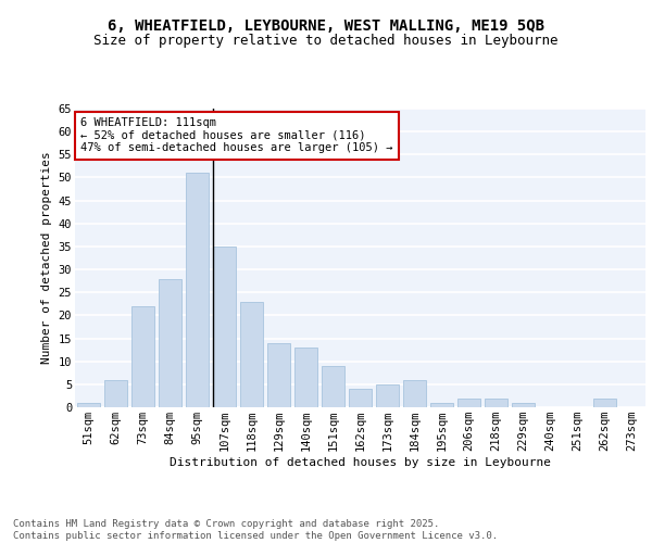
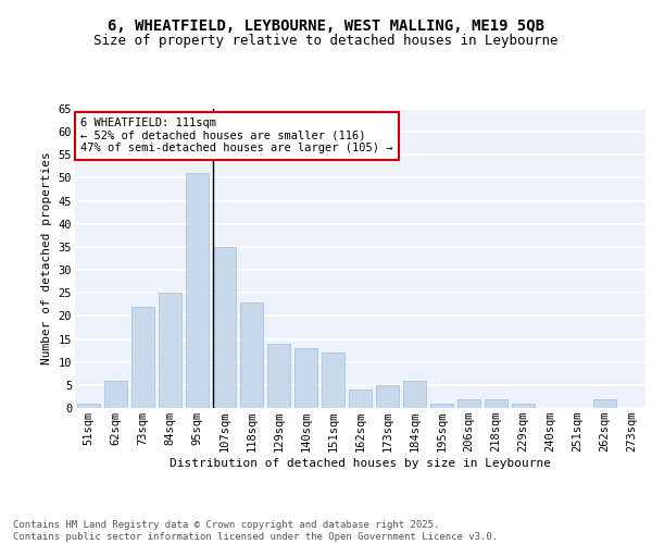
84sqm: 28 -> 25
151sqm: 9 -> 12
